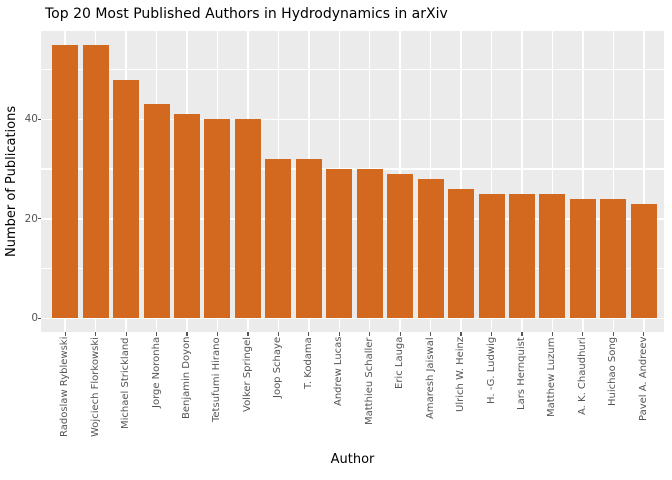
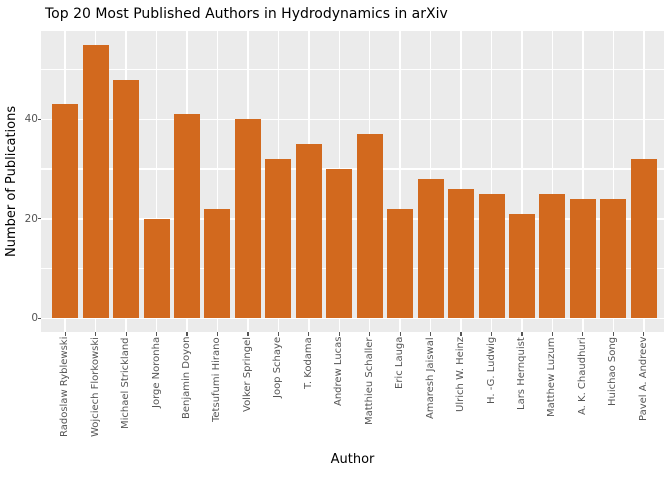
Radoslaw Ryblewski: 55 -> 43
Jorge Noronha: 43 -> 20
Tetsufumi Hirano: 40 -> 22
T. Kodama: 32 -> 35
Matthieu Schaller: 30 -> 37
Eric Lauga: 29 -> 22
Lars Hernquist: 25 -> 21
Pavel A. Andreev: 23 -> 32
